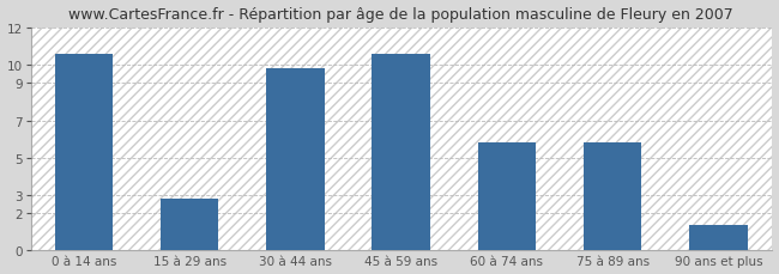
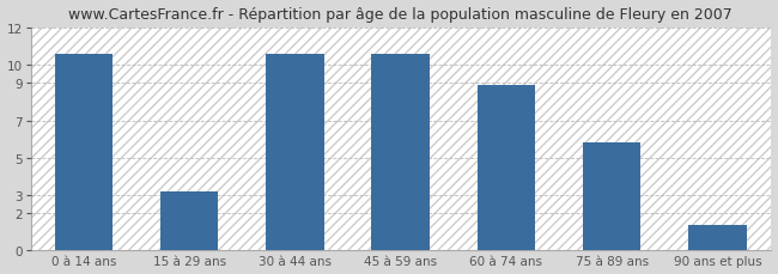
15 à 29 ans: 2.8 -> 3.2
30 à 44 ans: 9.8 -> 10.6
60 à 74 ans: 5.8 -> 8.9
